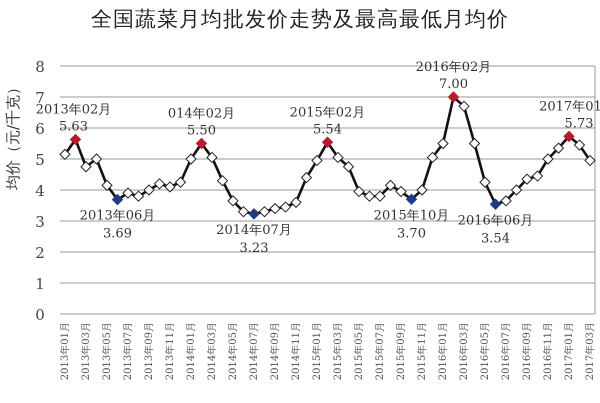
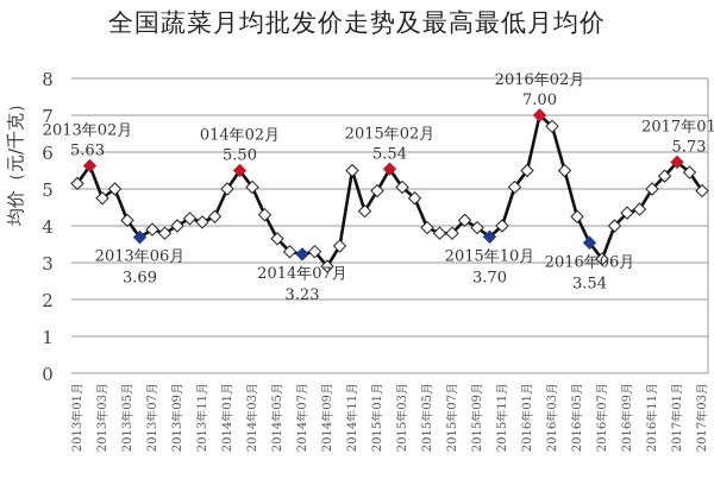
2014年09月: 3.4 -> 2.9
2014年11月: 3.6 -> 5.5
2016年07月: 3.6 -> 3.1
